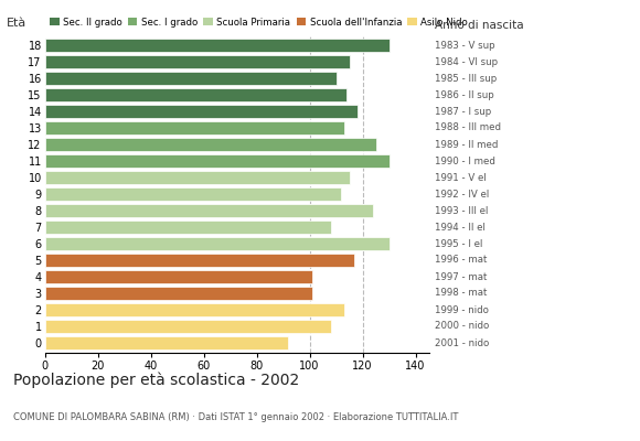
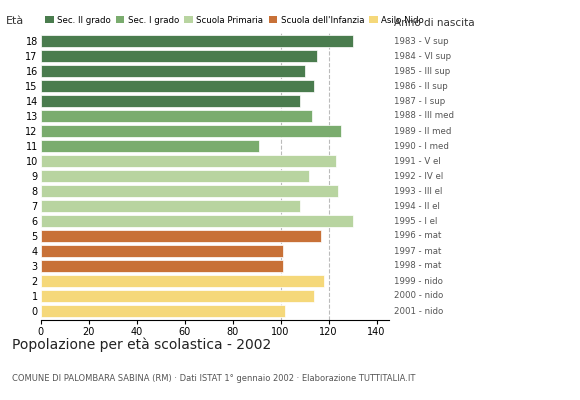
14: 118 -> 108
11: 130 -> 91
10: 115 -> 123
2: 113 -> 118
1: 108 -> 114
0: 92 -> 102
